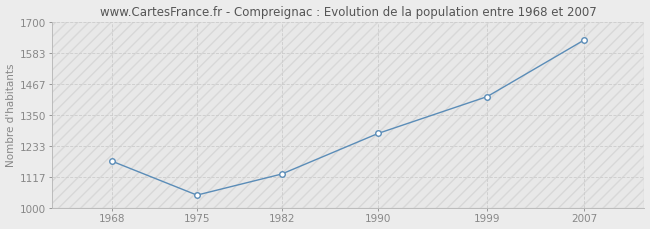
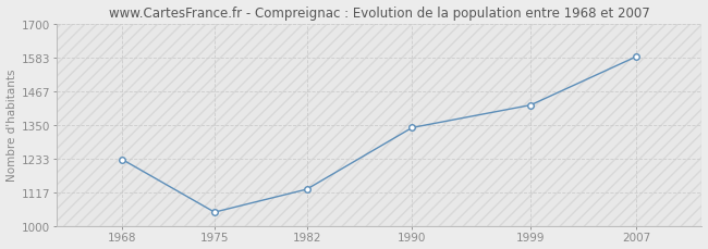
1968: 1175 -> 1230
1990: 1280 -> 1340
2007: 1630 -> 1585
